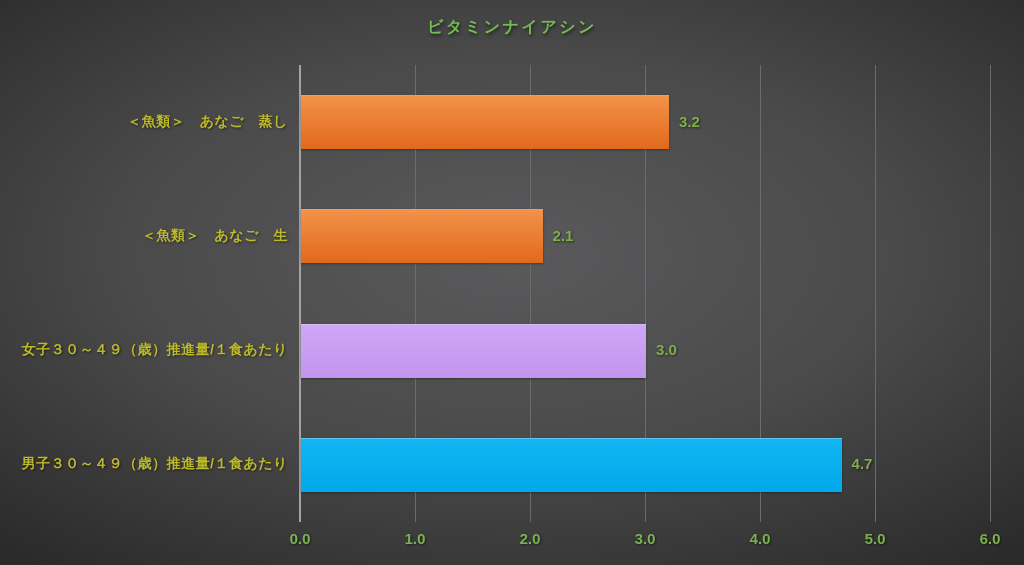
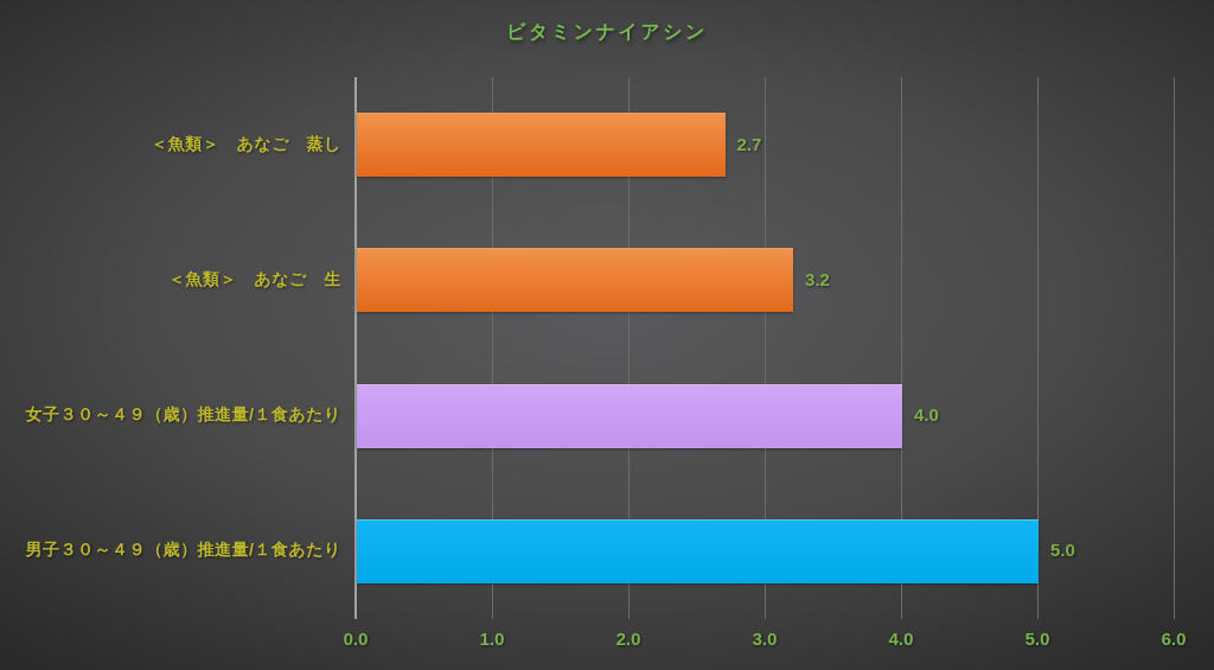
＜魚類＞ あなご 蒸し: 3.2 -> 2.7
＜魚類＞ あなご 生: 2.1 -> 3.2
女子３０～４９（歳）推進量/１食あたり: 3.0 -> 4.0
男子３０～４９（歳）推進量/１食あたり: 4.7 -> 5.0
